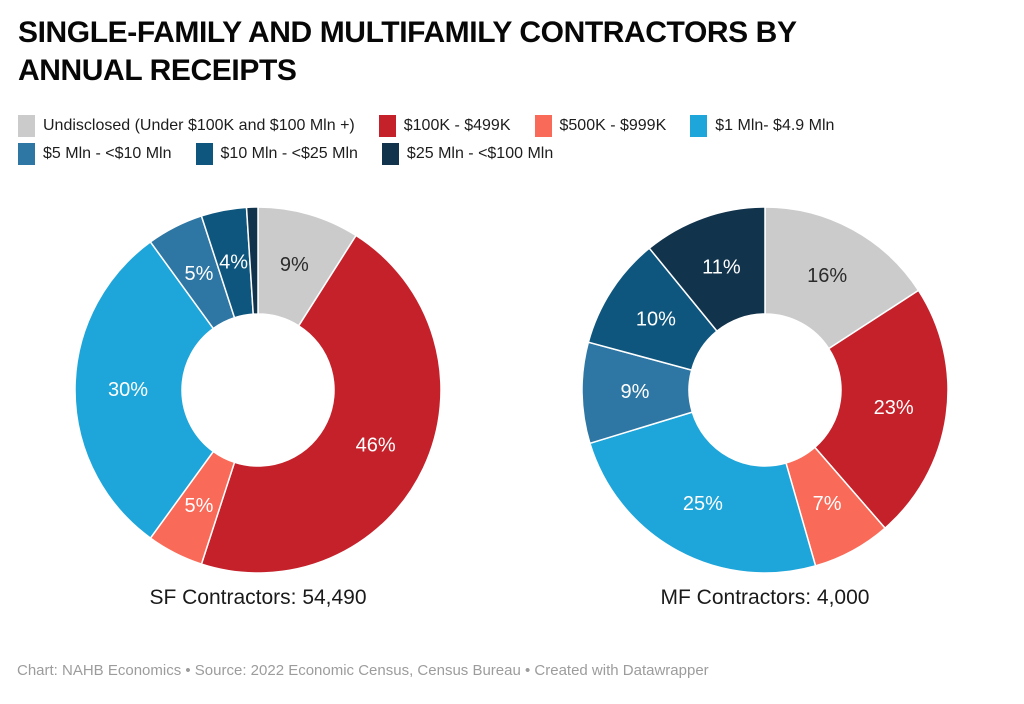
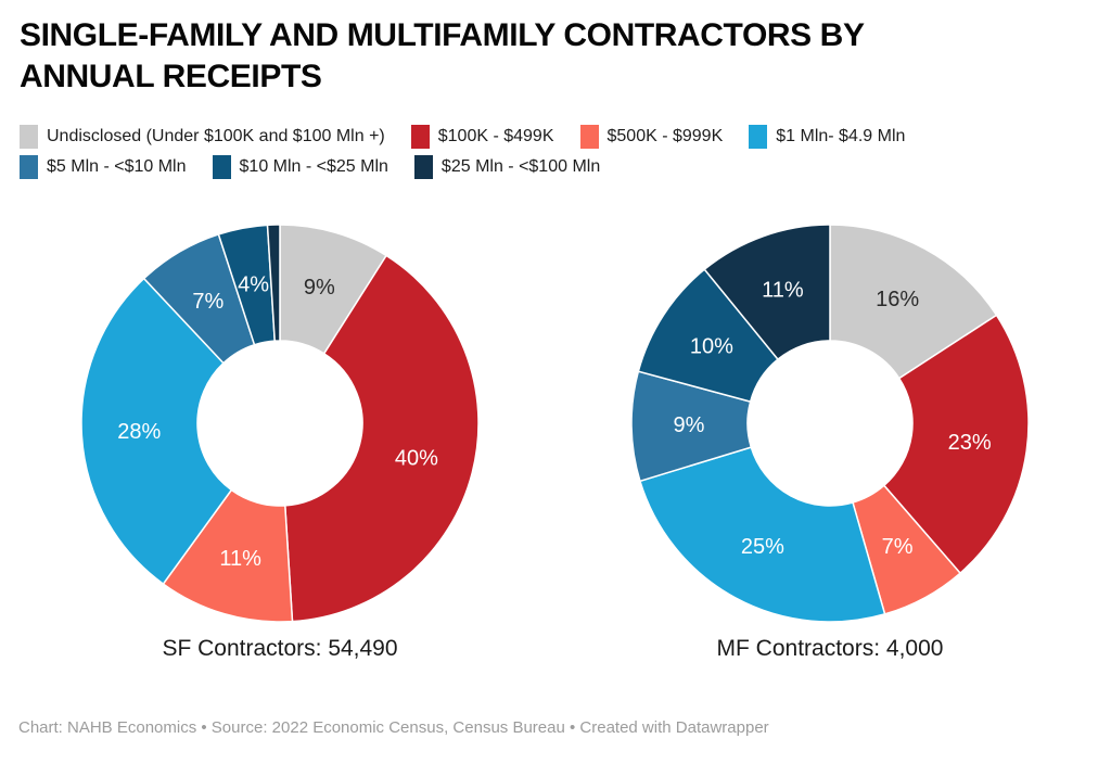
SF Contractors: 54,490/$100K - $499K: 46% -> 40%
SF Contractors: 54,490/$500K - $999K: 5% -> 11%
SF Contractors: 54,490/$1 Mln- $4.9 Mln: 30% -> 28%
SF Contractors: 54,490/$5 Mln - <$10 Mln: 5% -> 7%
